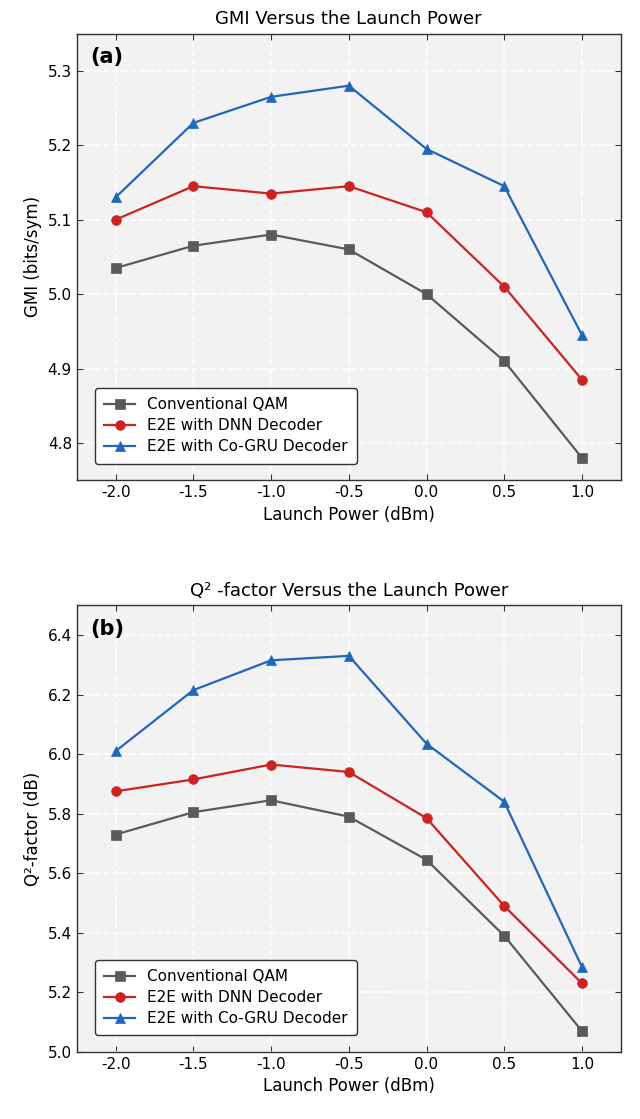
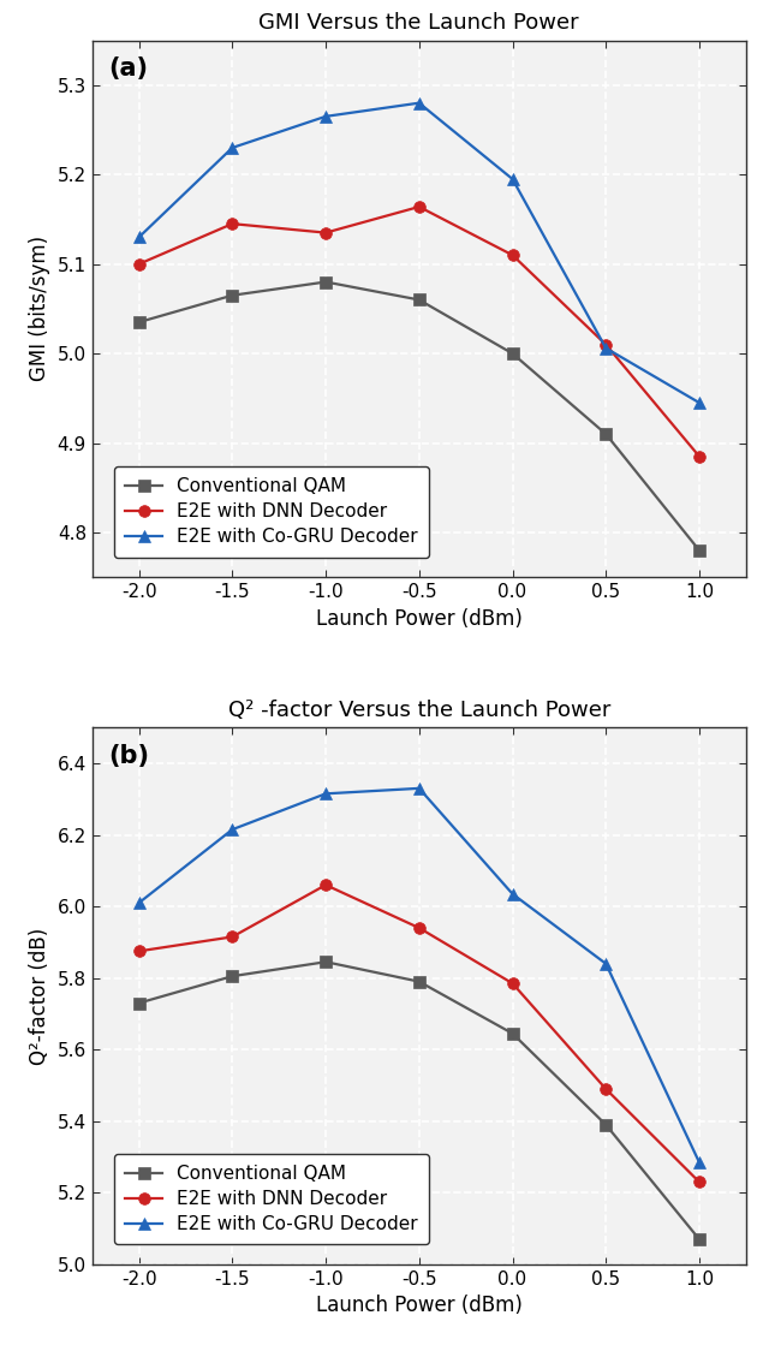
GMI Versus the Launch Power/E2E with DNN Decoder/-0.5: 5.145 -> 5.164
GMI Versus the Launch Power/E2E with Co-GRU Decoder/0.5: 5.145 -> 5.006
Q² -factor Versus the Launch Power/E2E with DNN Decoder/-1.0: 5.965 -> 6.060
